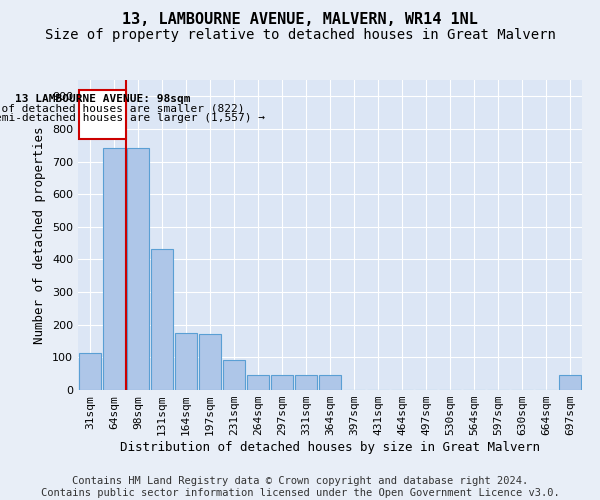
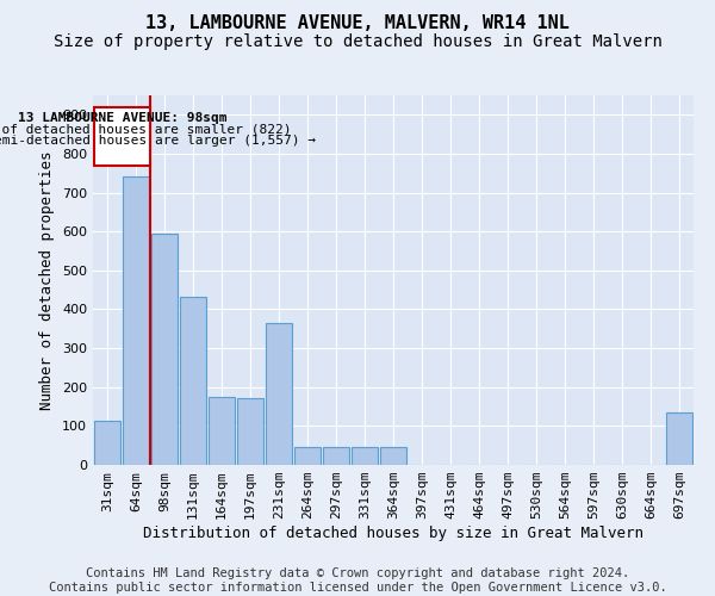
98sqm: 742 -> 595
231sqm: 92 -> 365
697sqm: 47 -> 135
